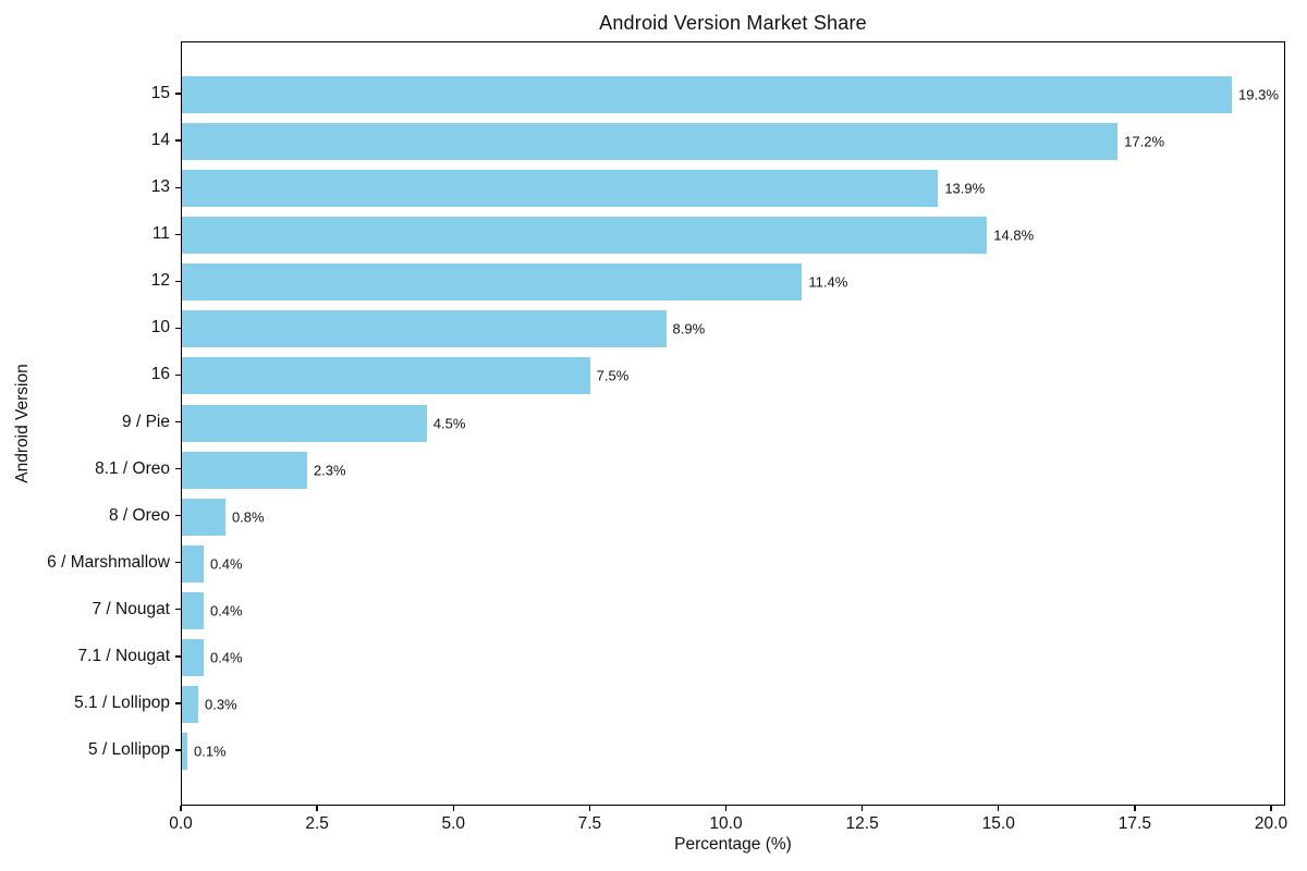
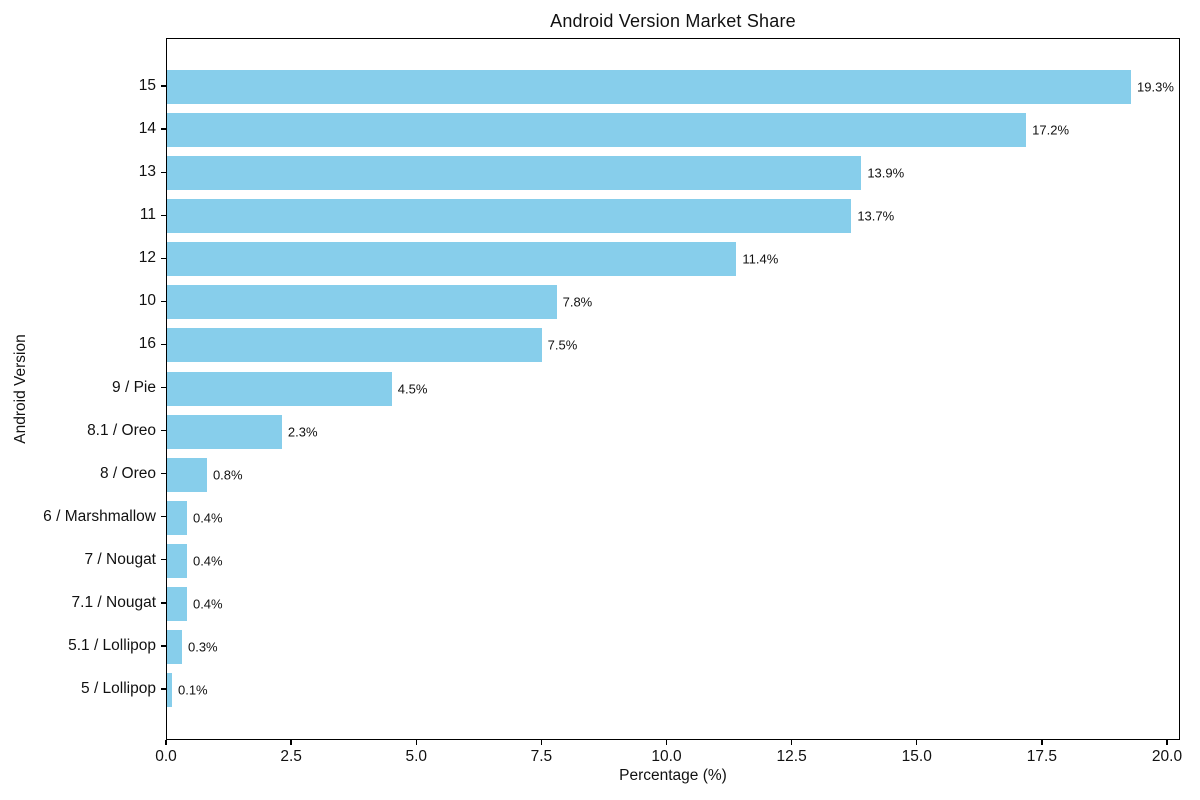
11: 14.8% -> 13.7%
10: 8.9% -> 7.8%
